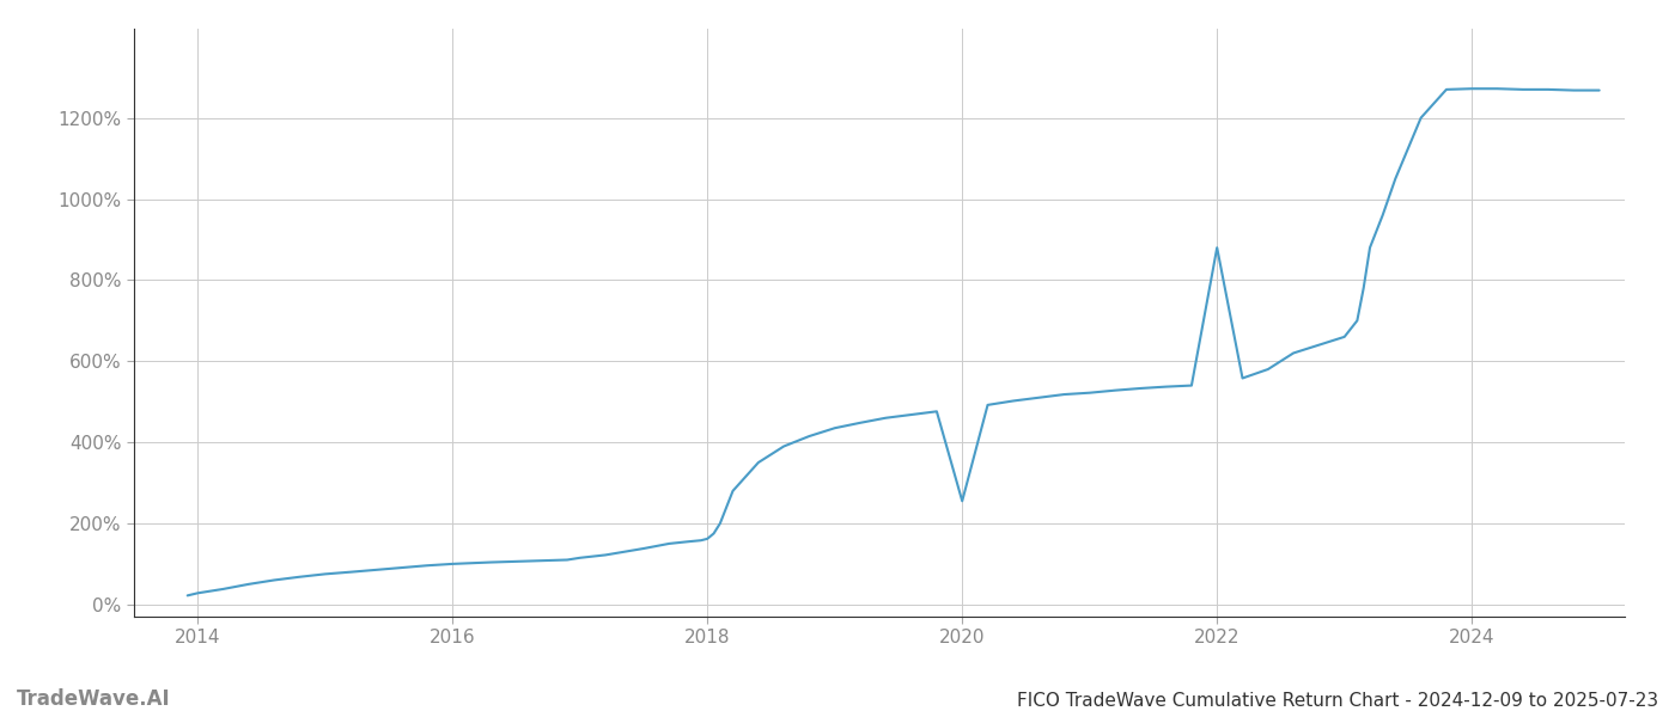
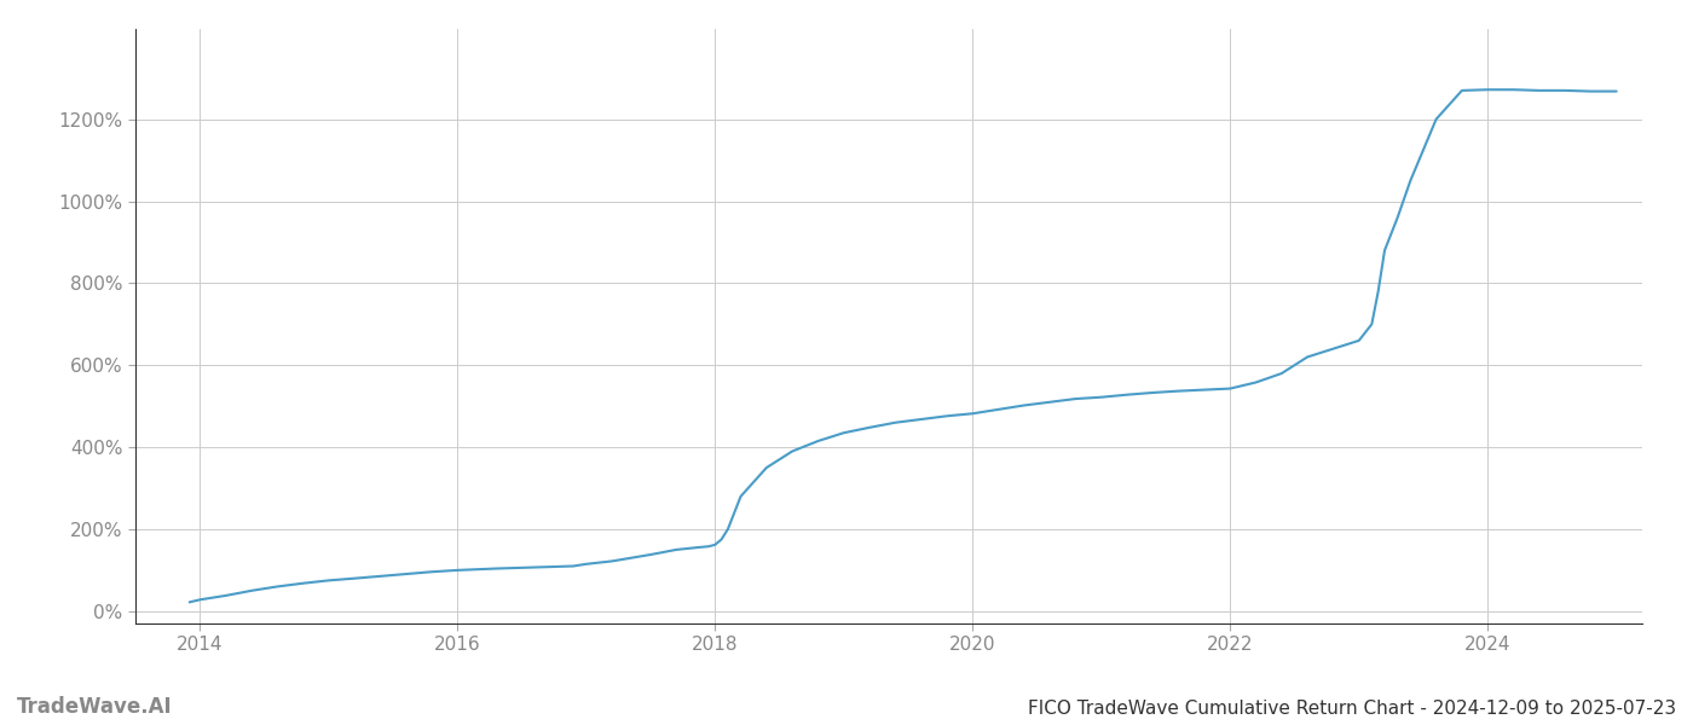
2020: 255% -> 482%
2022: 880% -> 543%
